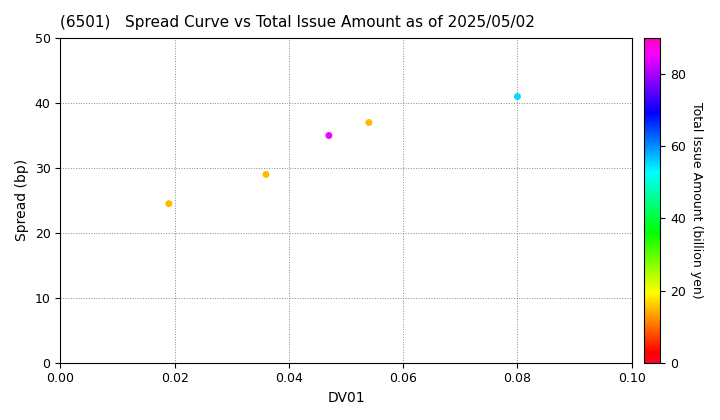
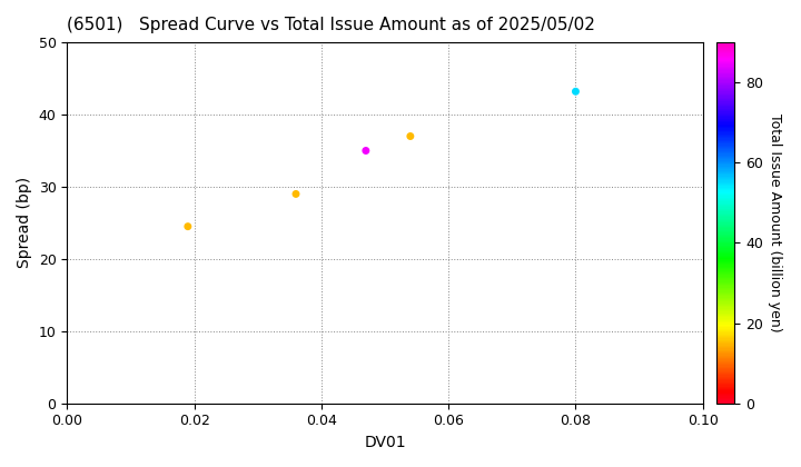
0.08: 41.0 -> 43.2
